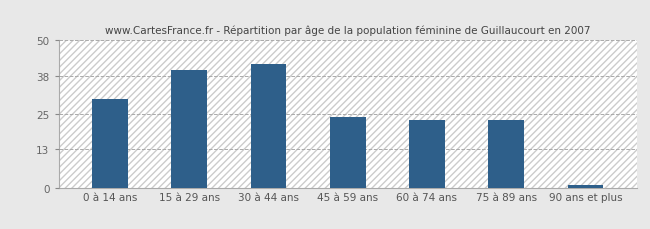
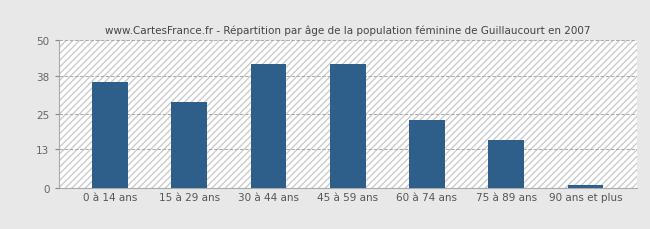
0 à 14 ans: 30 -> 36
15 à 29 ans: 40 -> 29
45 à 59 ans: 24 -> 42
75 à 89 ans: 23 -> 16
